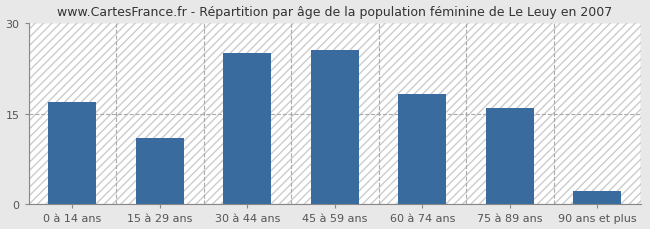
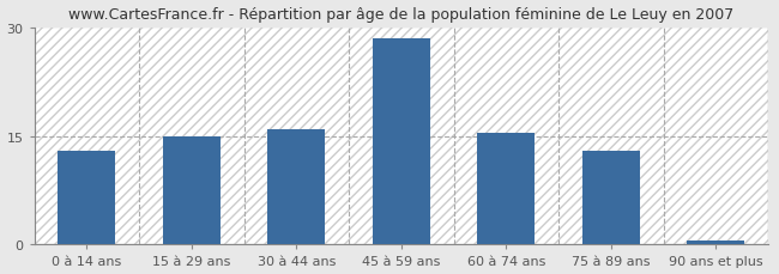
0 à 14 ans: 17.0 -> 13.0
15 à 29 ans: 11.0 -> 15.0
30 à 44 ans: 25.0 -> 16.0
45 à 59 ans: 25.6 -> 28.5
60 à 74 ans: 18.2 -> 15.5
75 à 89 ans: 16.0 -> 13.0
90 ans et plus: 2.2 -> 0.5
